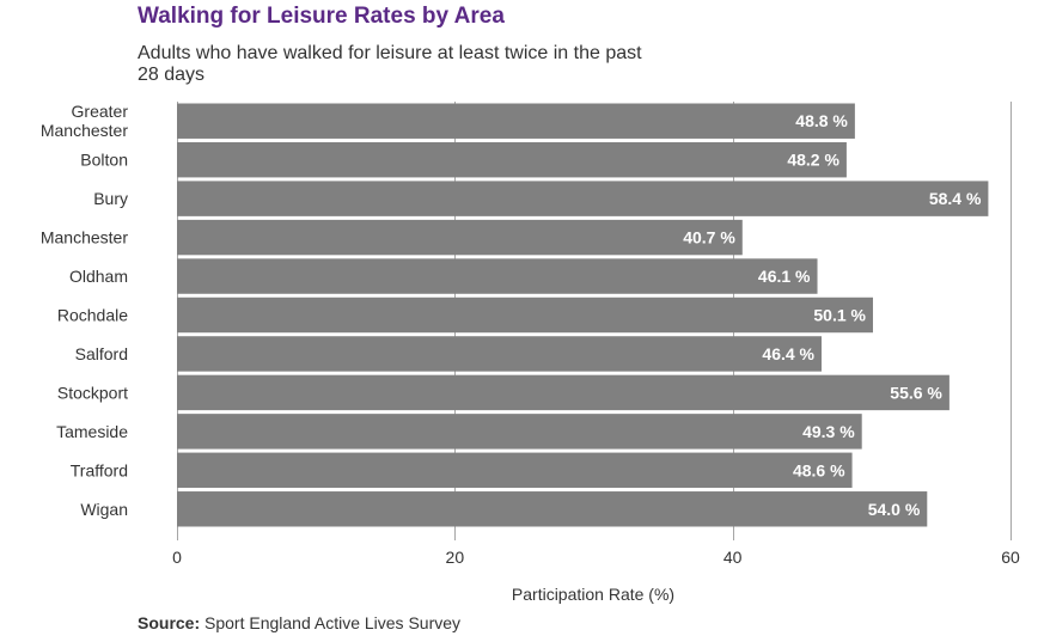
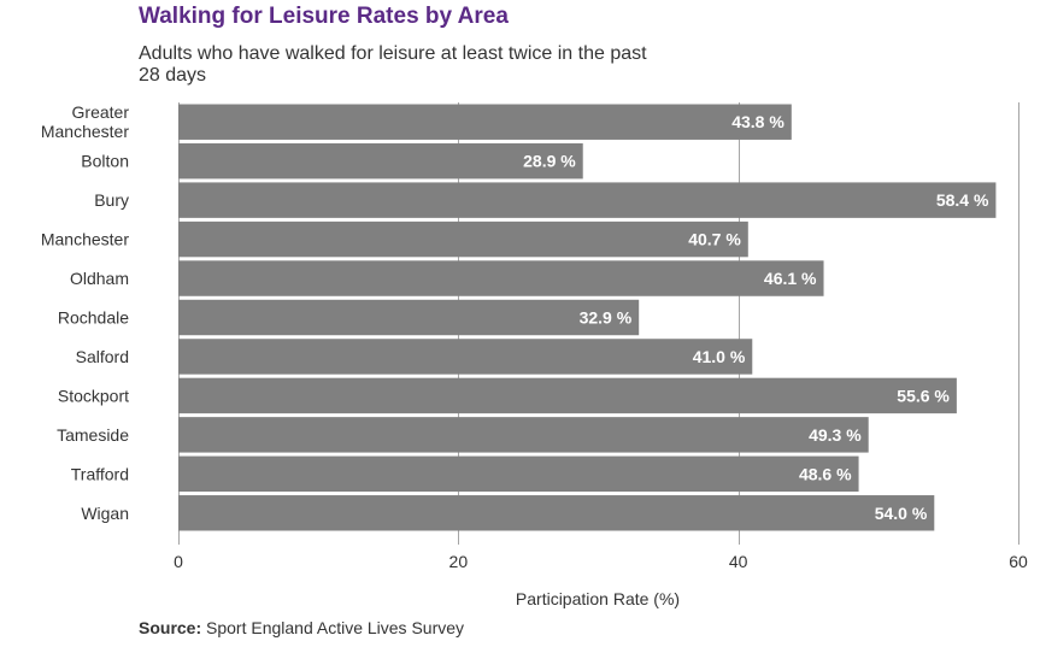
Greater Manchester: 48.8 -> 43.8
Bolton: 48.2 -> 28.9
Rochdale: 50.1 -> 32.9
Salford: 46.4 -> 41.0
